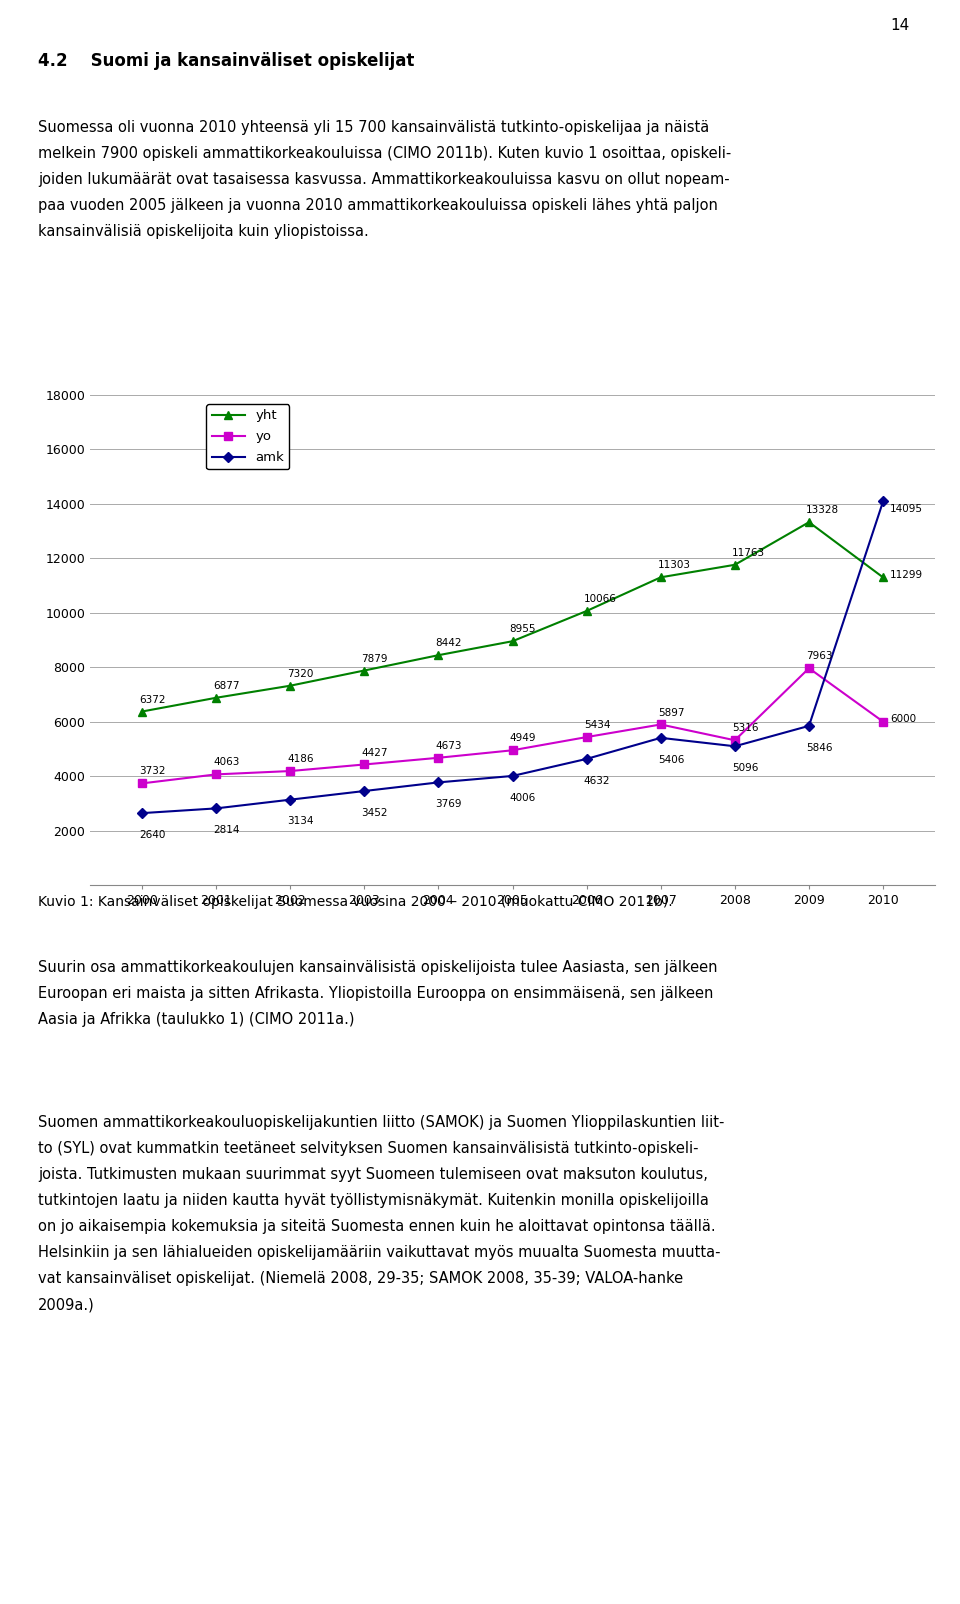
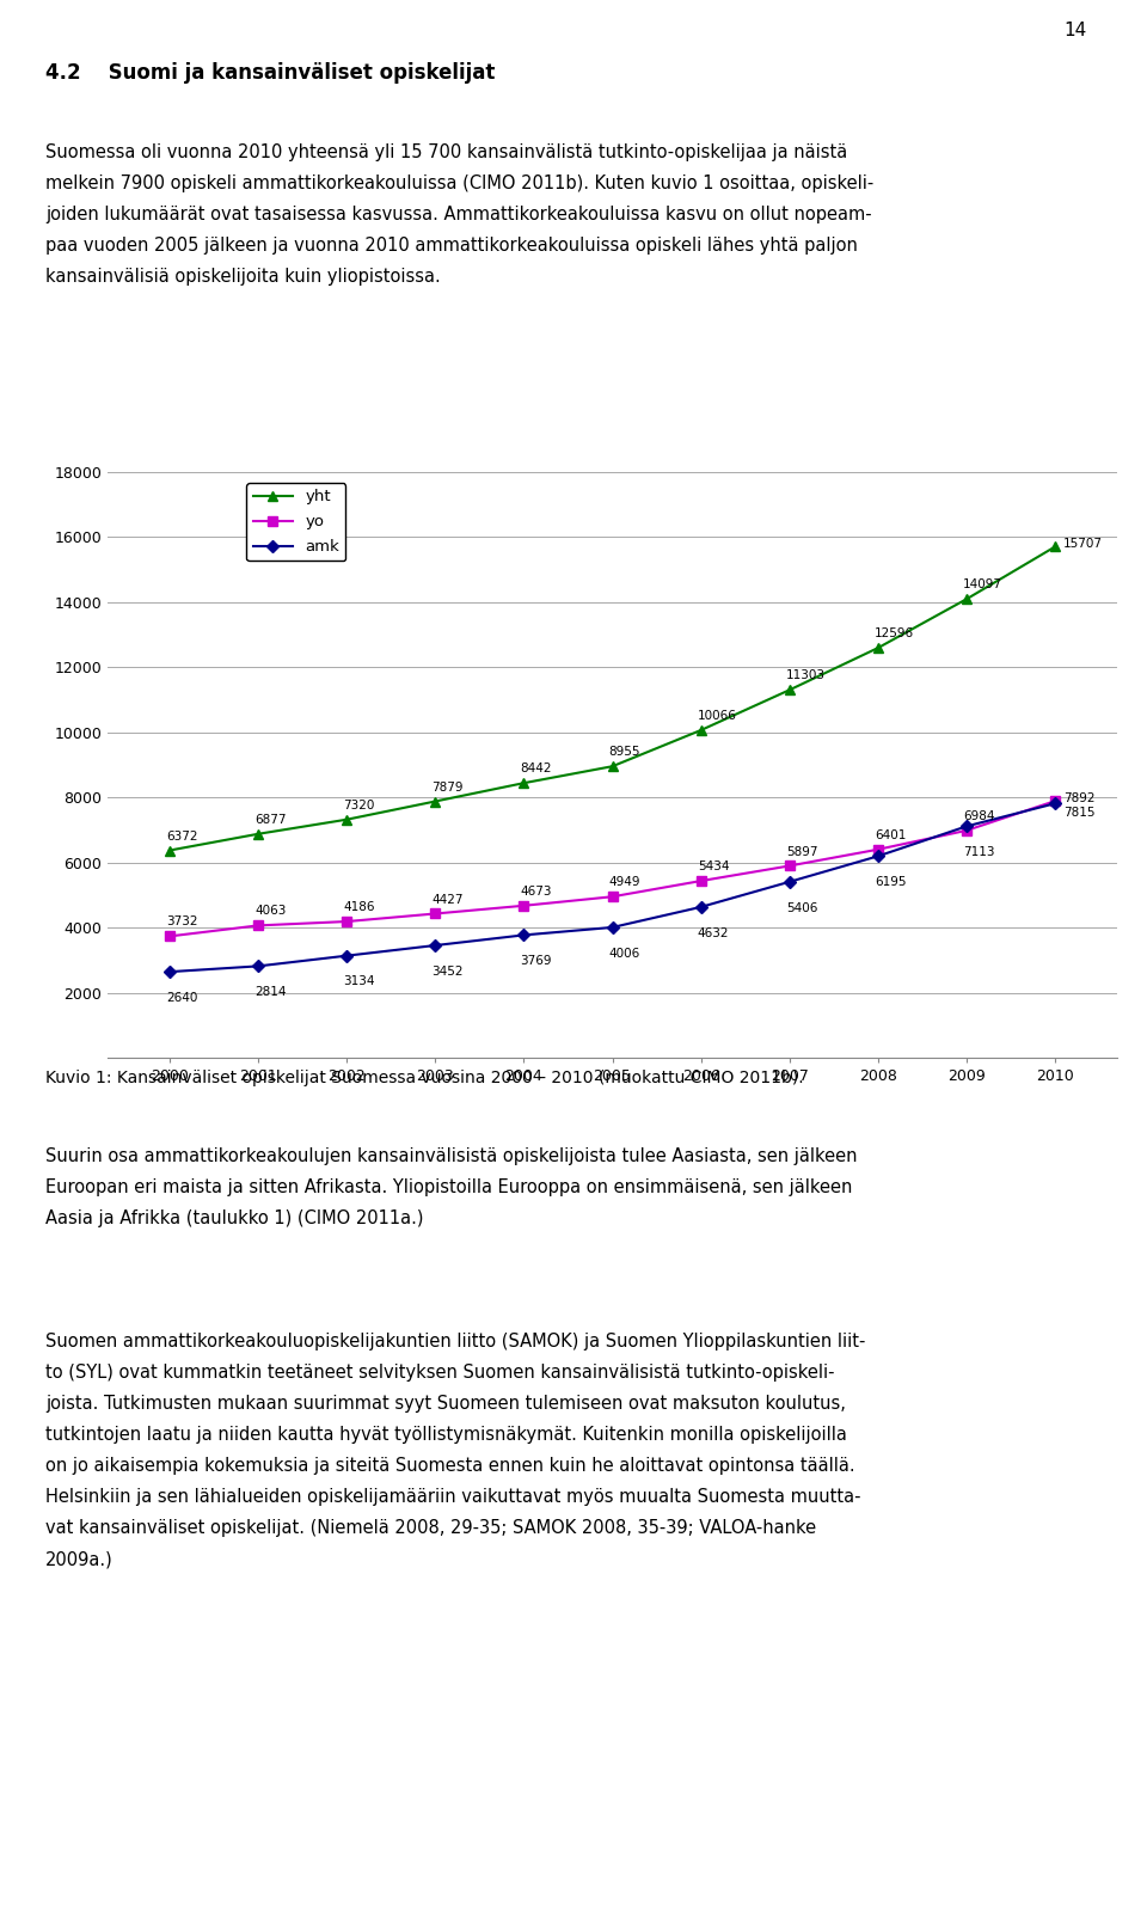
yht/2008: 11763 -> 12596
yo/2008: 5316 -> 6401
amk/2008: 5096 -> 6195
yht/2009: 13328 -> 14097
yo/2009: 7963 -> 6984
amk/2009: 5846 -> 7113
yht/2010: 11299 -> 15707
yo/2010: 6000 -> 7892
amk/2010: 14095 -> 7815
